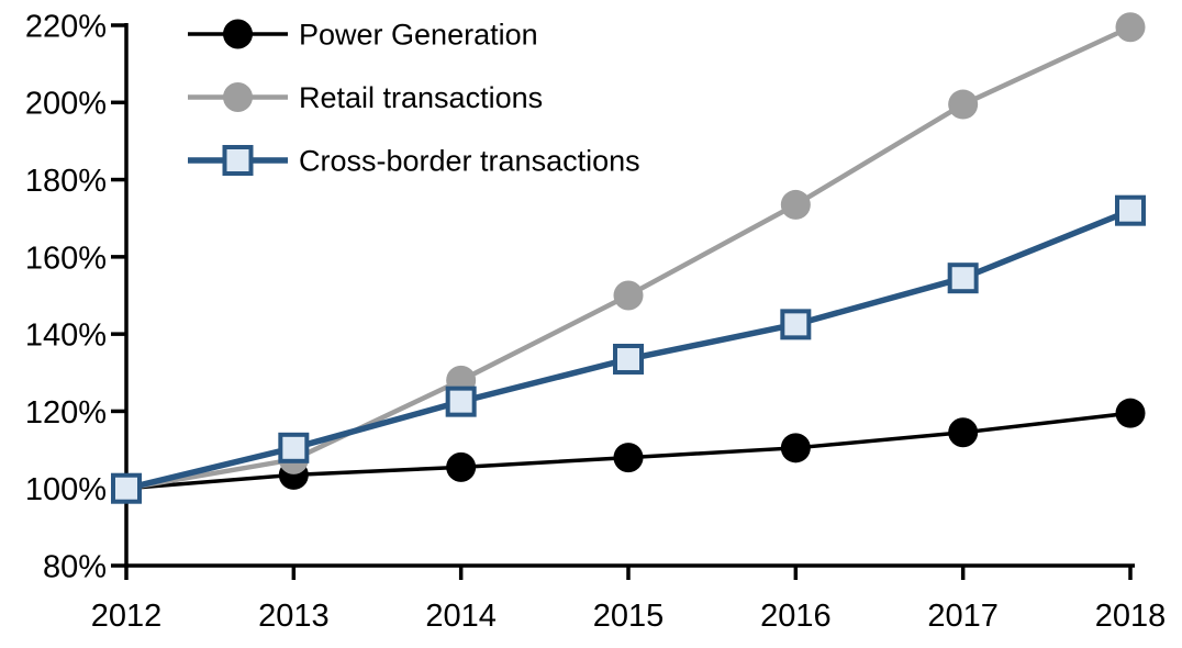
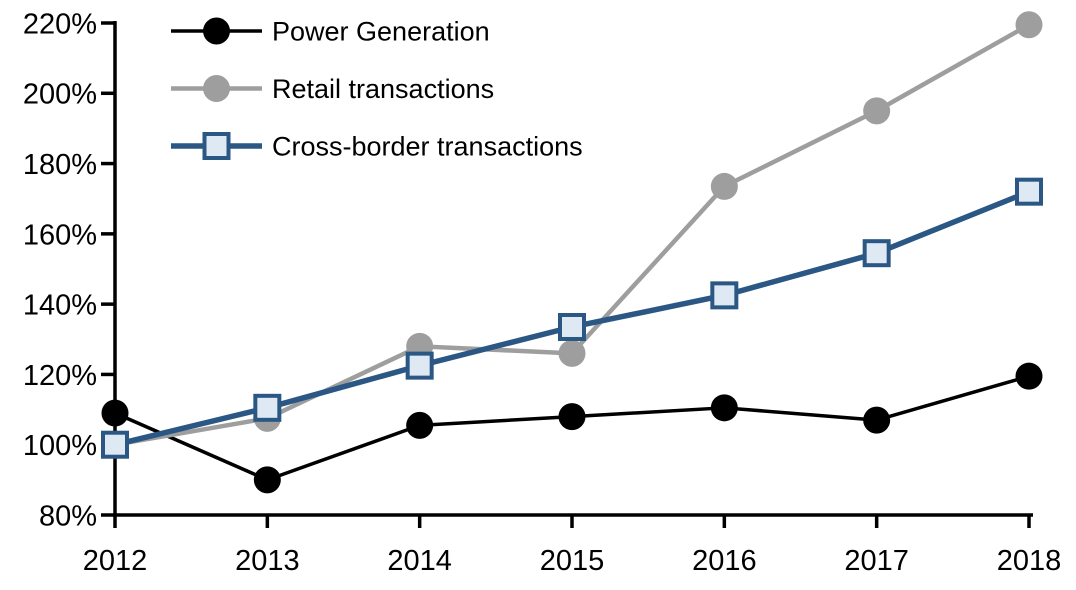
Power Generation/2012: 100% -> 109%
Power Generation/2013: 104% -> 90%
Retail transactions/2015: 150% -> 126%
Power Generation/2017: 114% -> 107%
Retail transactions/2017: 200% -> 195%
